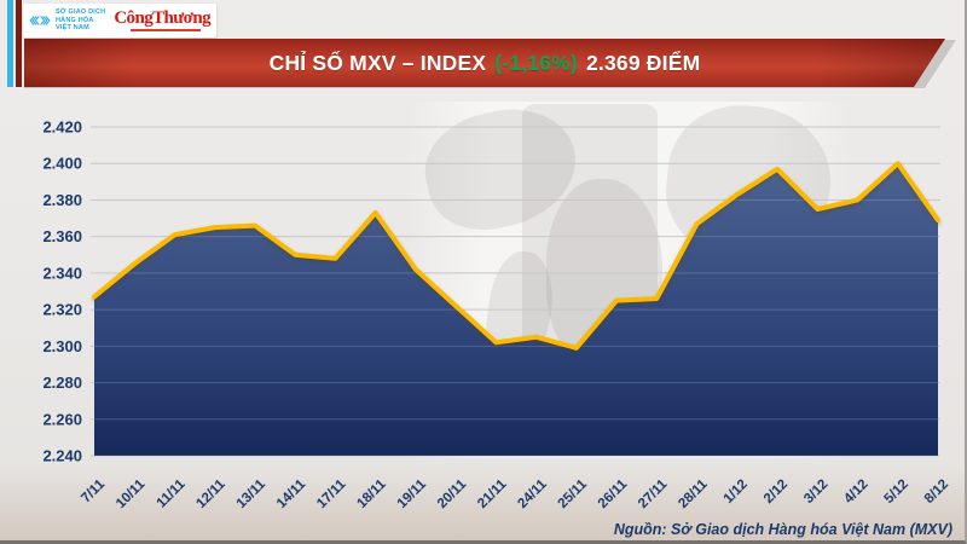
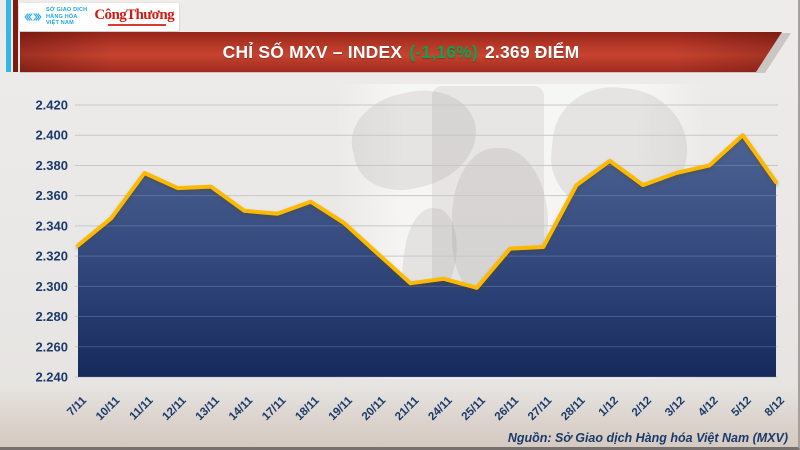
11/11: 2361 -> 2375
18/11: 2373 -> 2356
2/12: 2397 -> 2367
